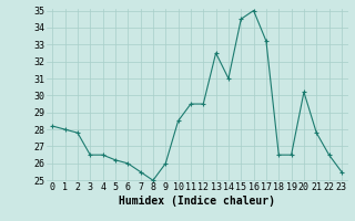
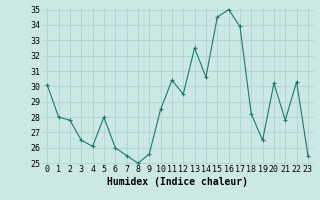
0: 28.2 -> 30.1
4: 26.5 -> 26.1
5: 26.2 -> 28.0
9: 26.0 -> 25.6
11: 29.5 -> 30.4
14: 31.0 -> 30.6
17: 33.2 -> 33.9
18: 26.5 -> 28.2
22: 26.5 -> 30.3
